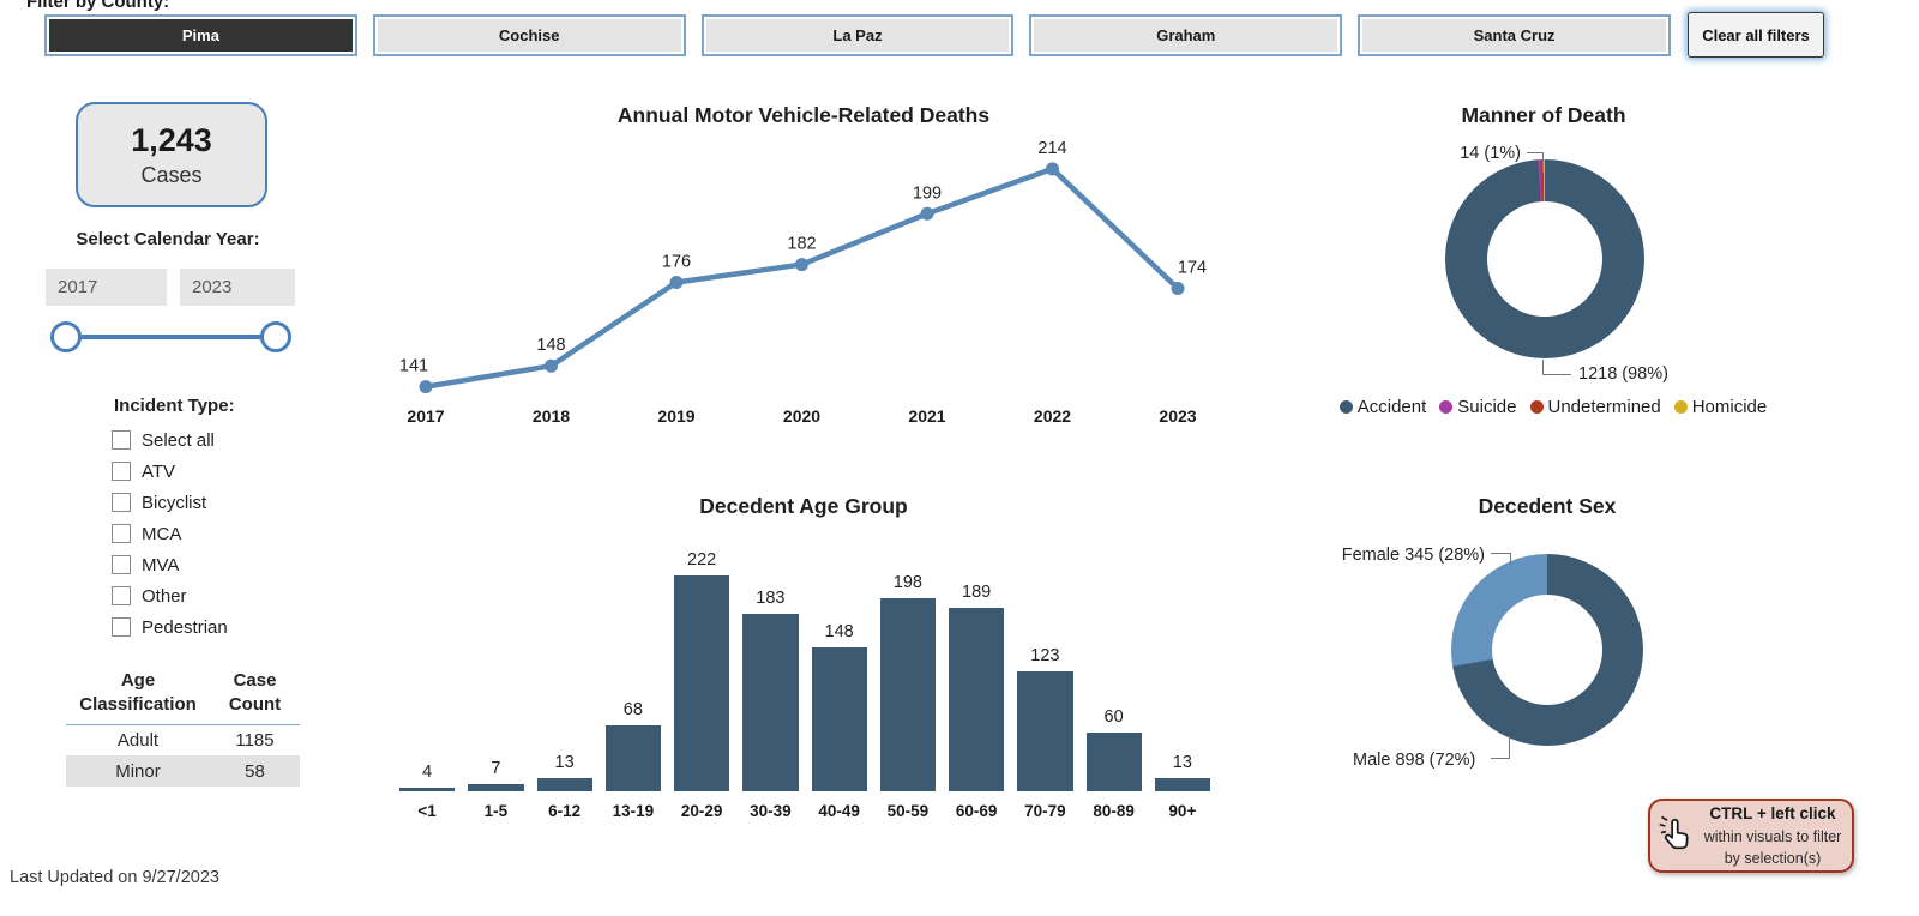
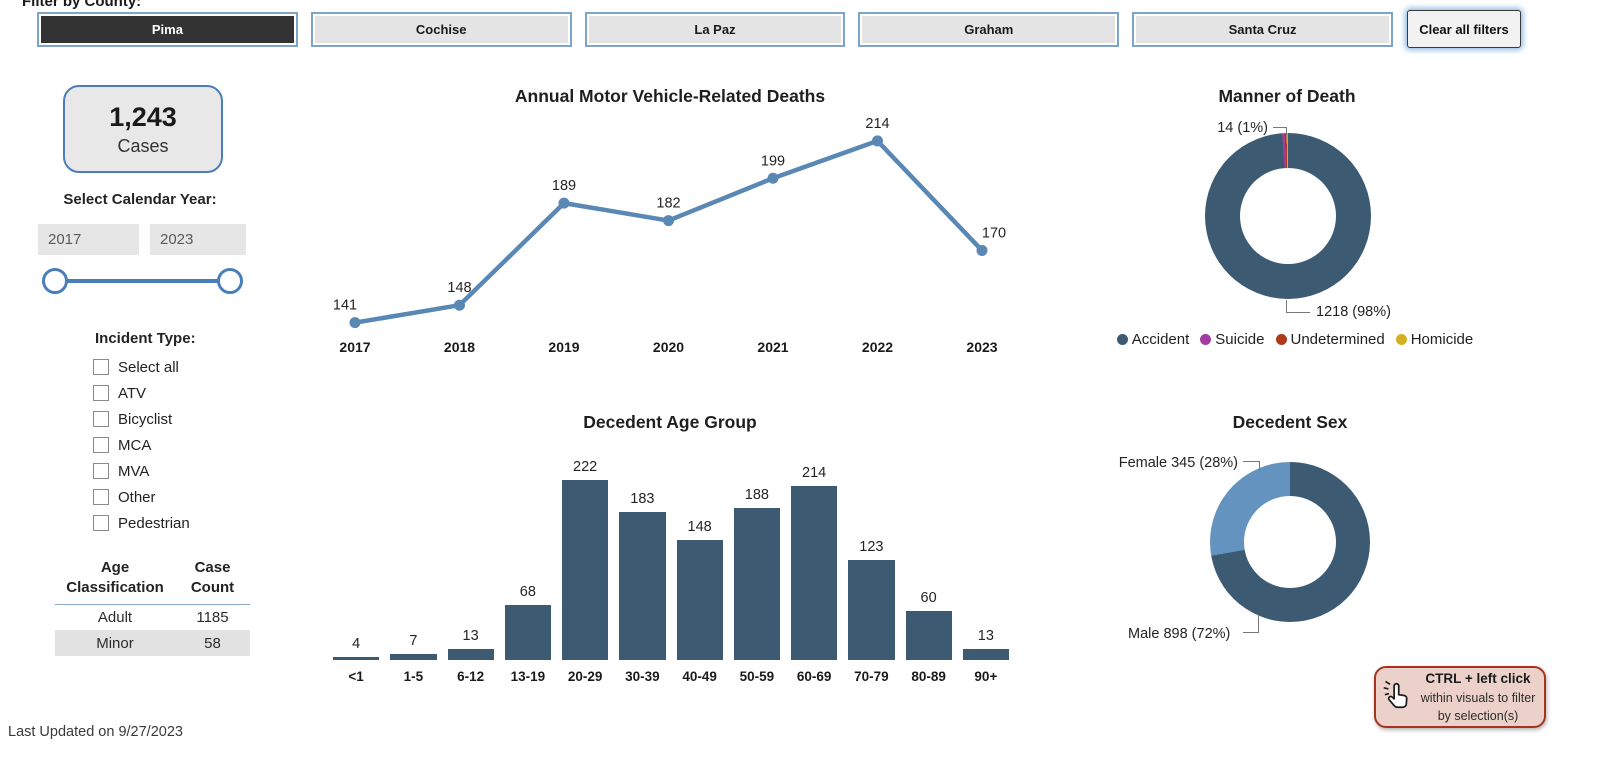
Annual Motor Vehicle-Related Deaths/2019: 176 -> 189
Annual Motor Vehicle-Related Deaths/2023: 174 -> 170
Decedent Age Group/50-59: 198 -> 188
Decedent Age Group/60-69: 189 -> 214
